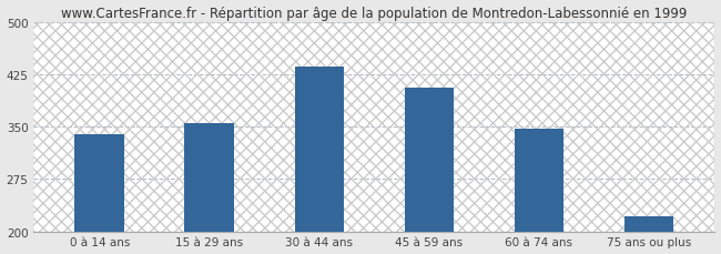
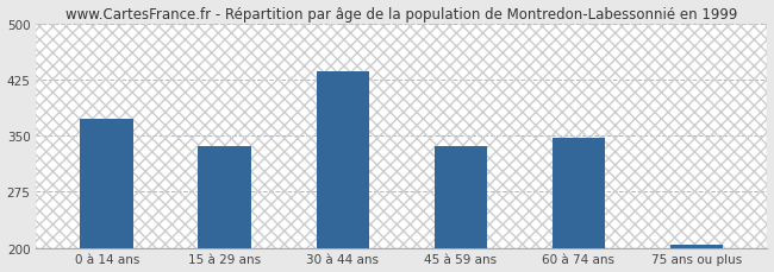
0 à 14 ans: 340 -> 373
15 à 29 ans: 356 -> 336
45 à 59 ans: 406 -> 336
75 ans ou plus: 222 -> 204
